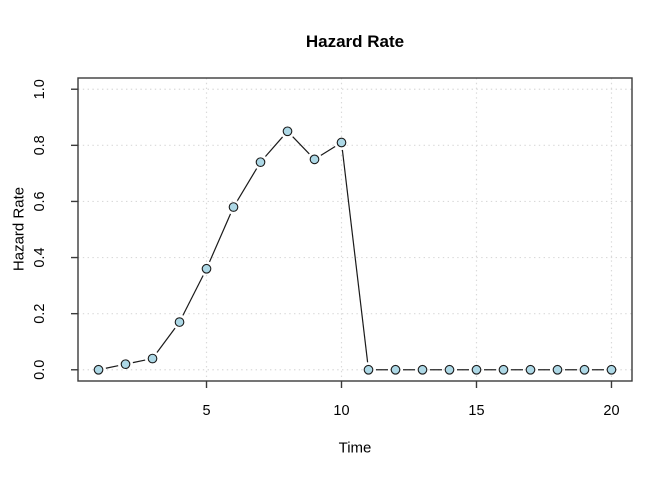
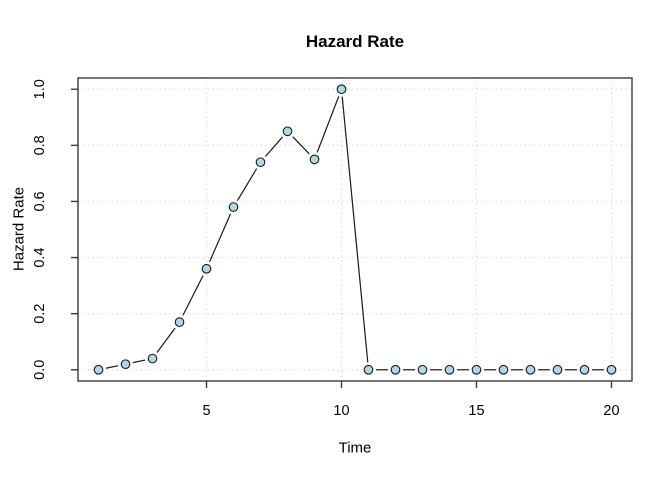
10: 0.81 -> 1.00
